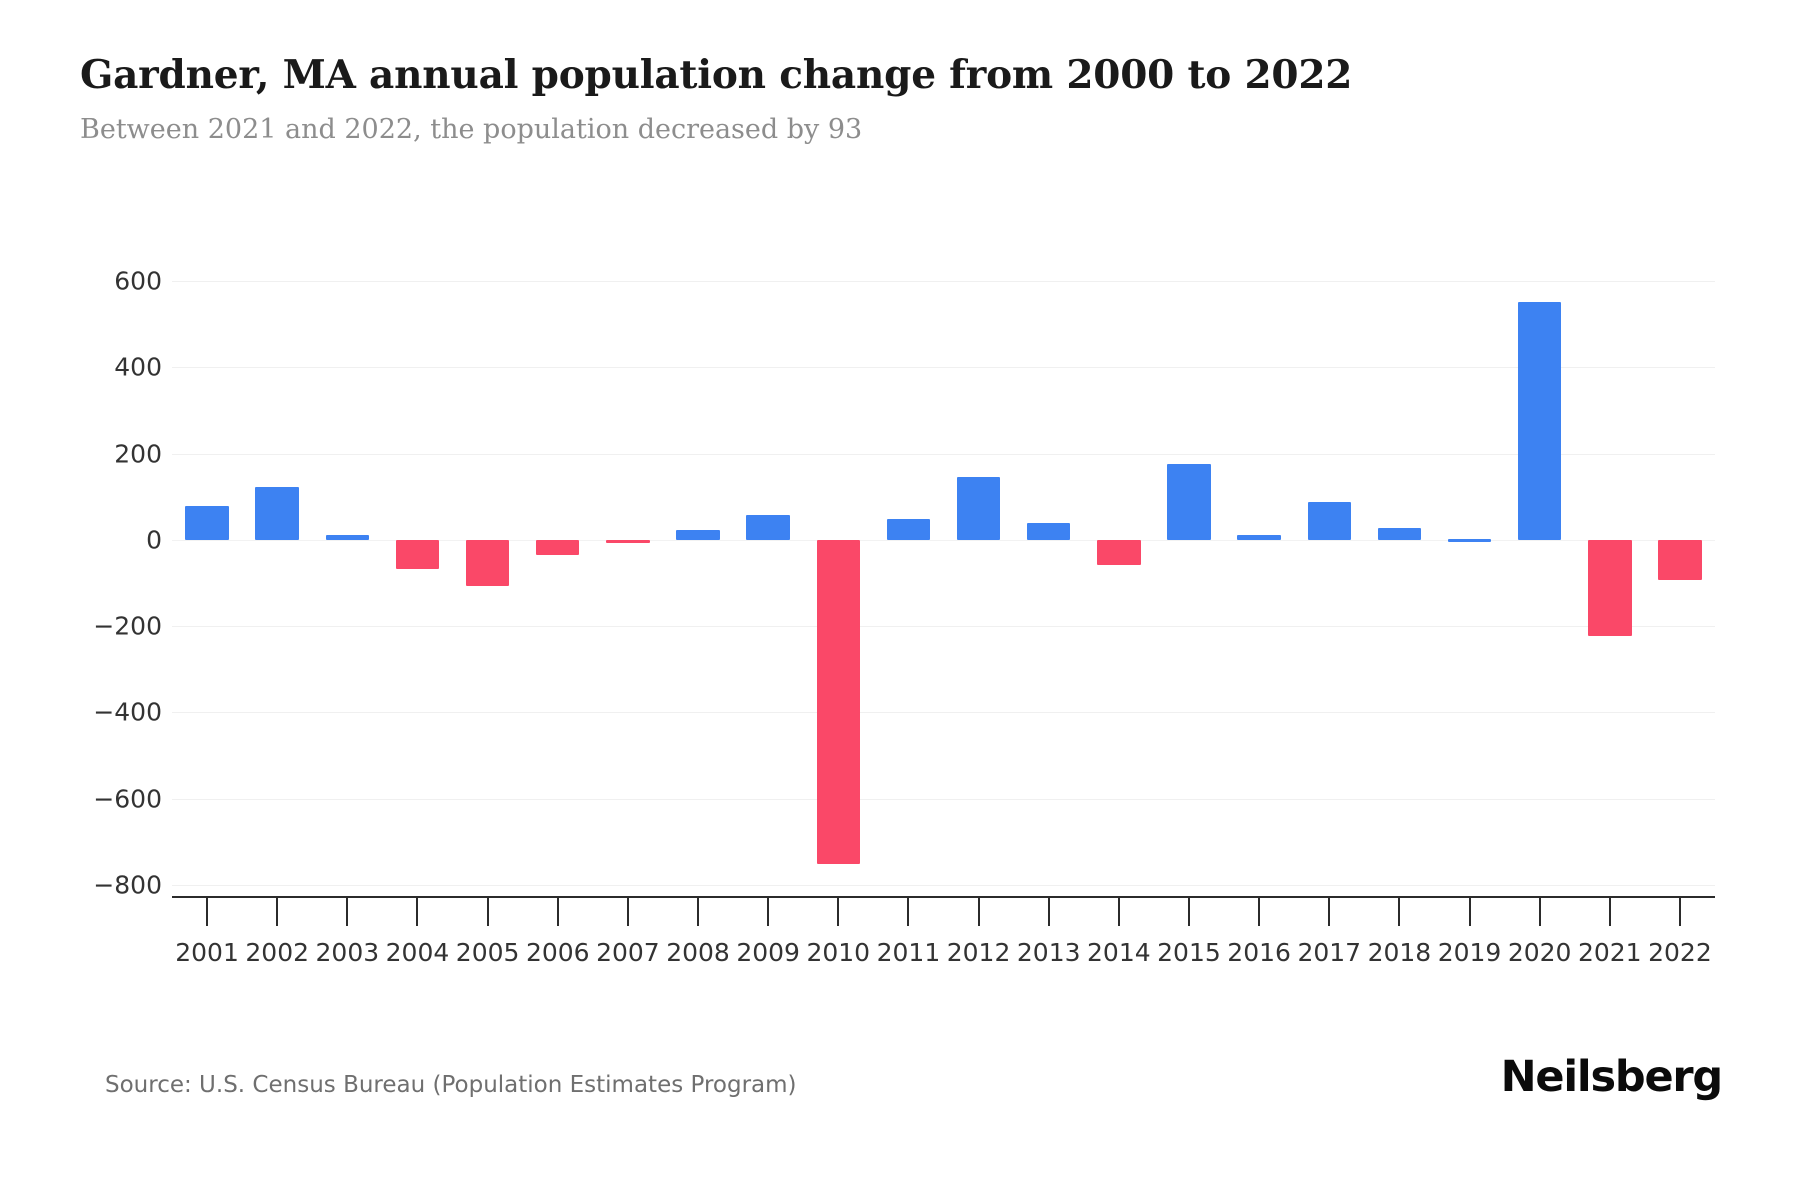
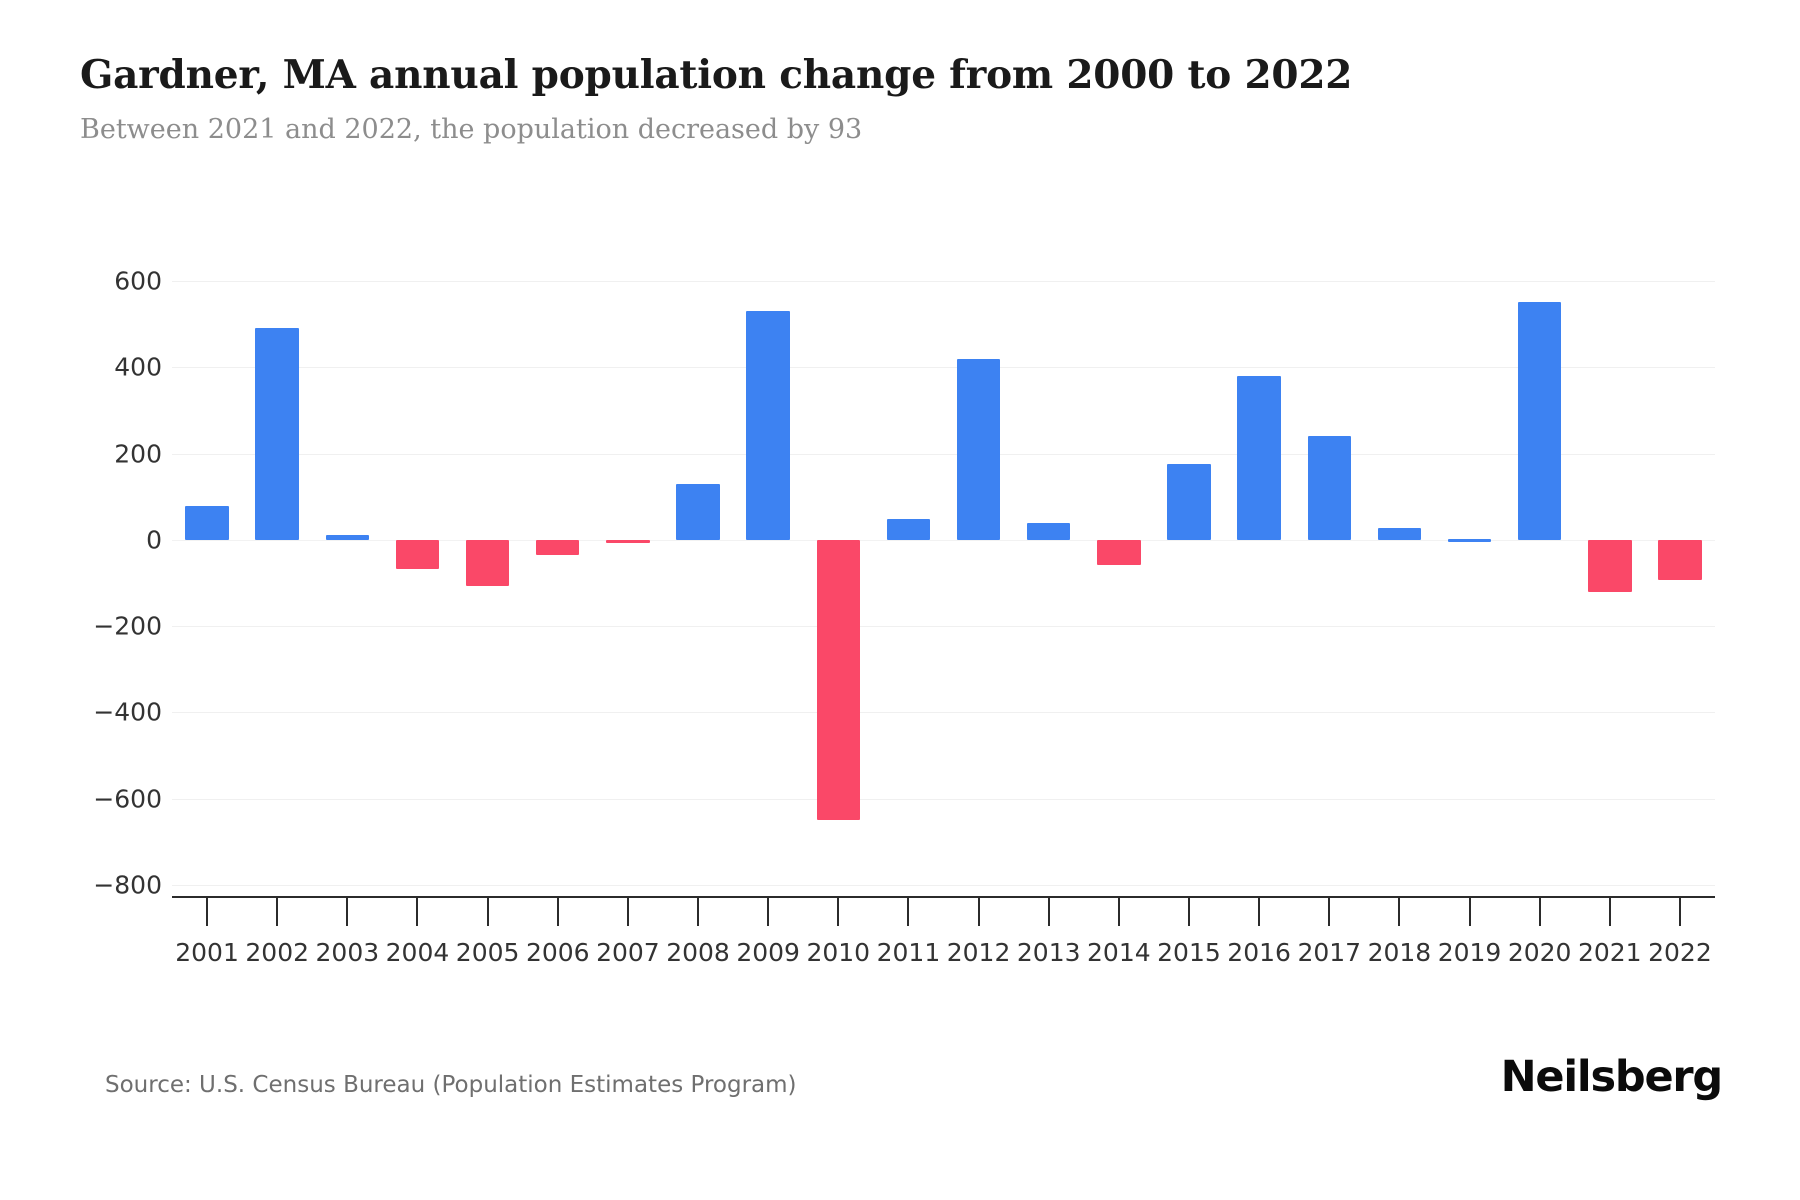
2002: 120 -> 490
2008: 20 -> 130
2009: 60 -> 530
2010: -750 -> -650
2012: 140 -> 420
2016: 10 -> 380
2017: 90 -> 240
2021: -220 -> -120
